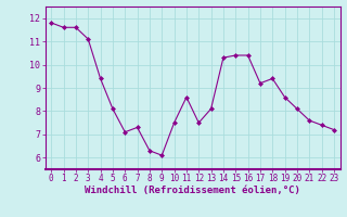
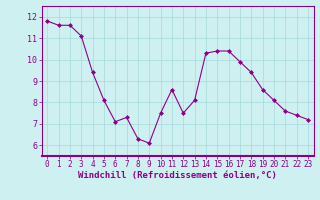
17: 9.2 -> 9.9
